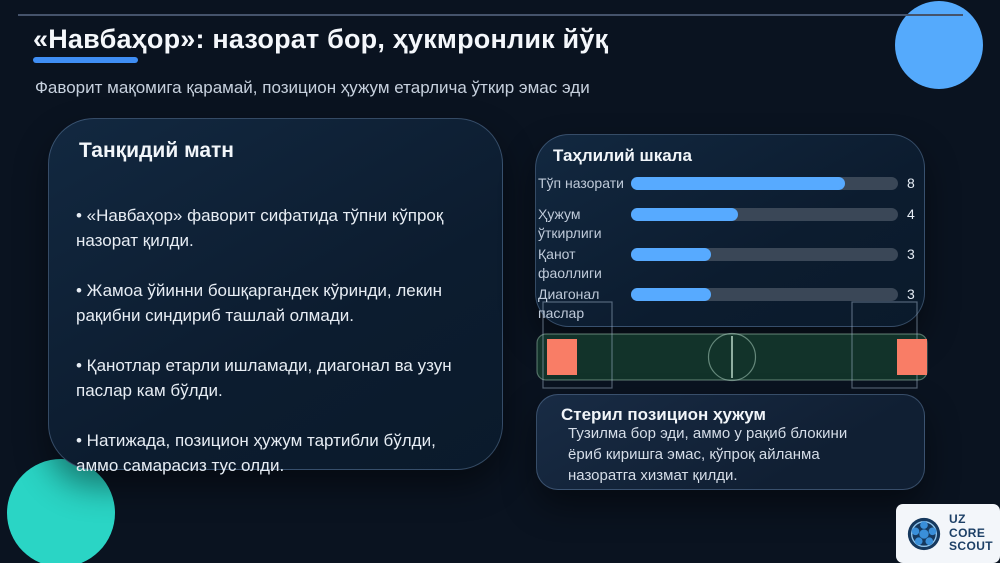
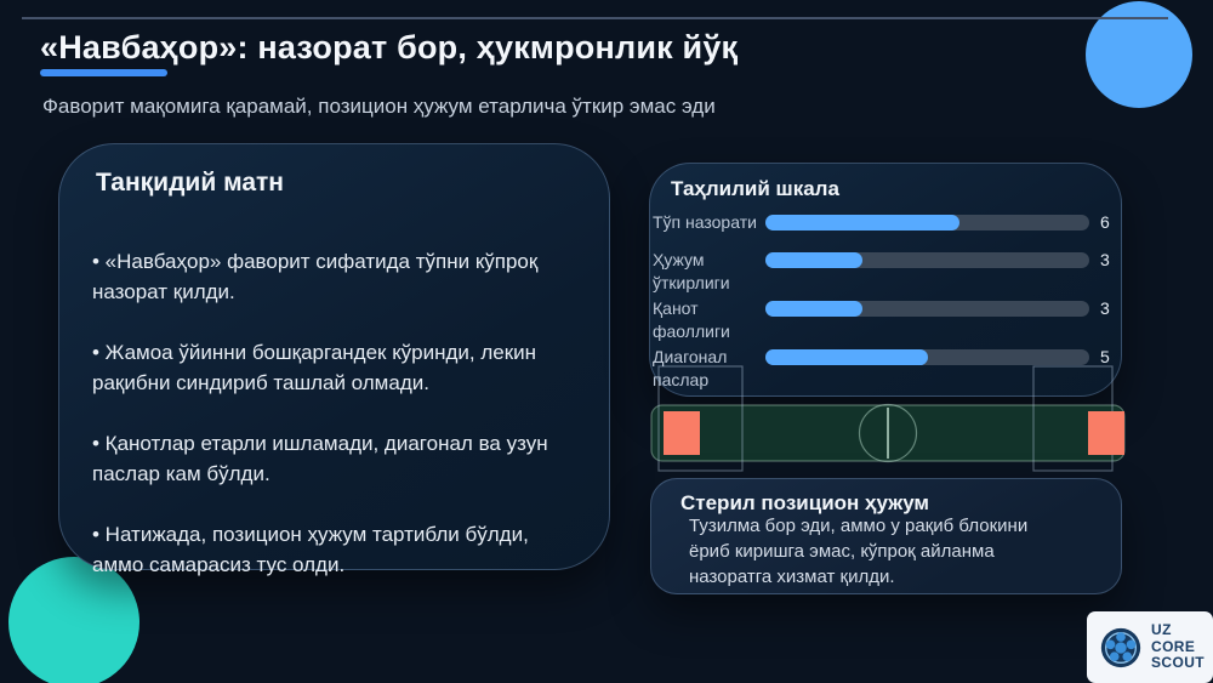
Тўп назорати: 8 -> 6
Ҳужум ўткирлиги: 4 -> 3
Диагонал паслар: 3 -> 5
